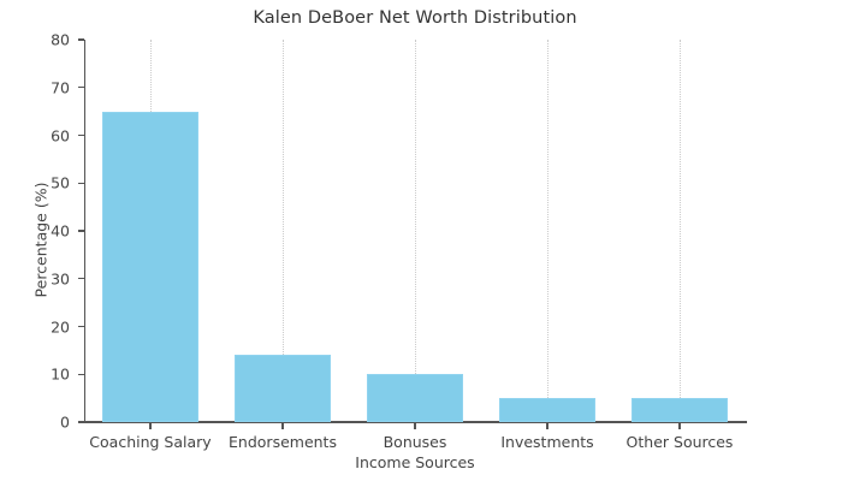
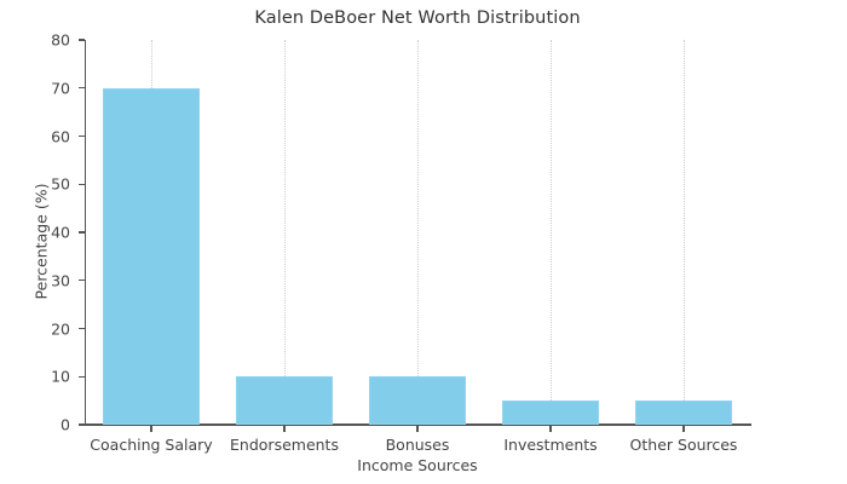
Coaching Salary: 65 -> 70
Endorsements: 14 -> 10
